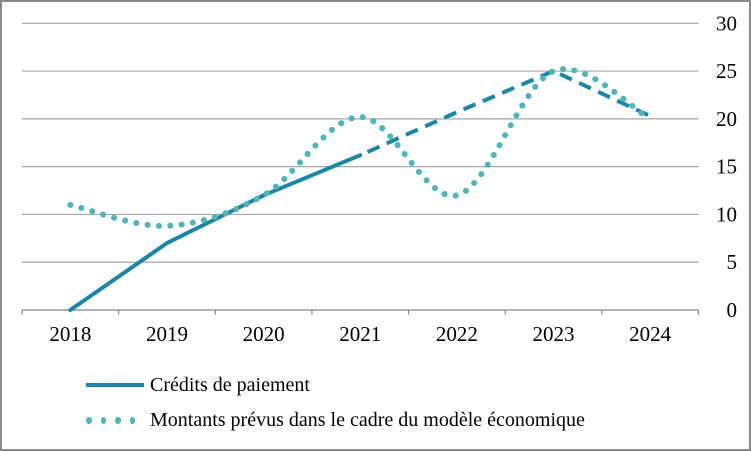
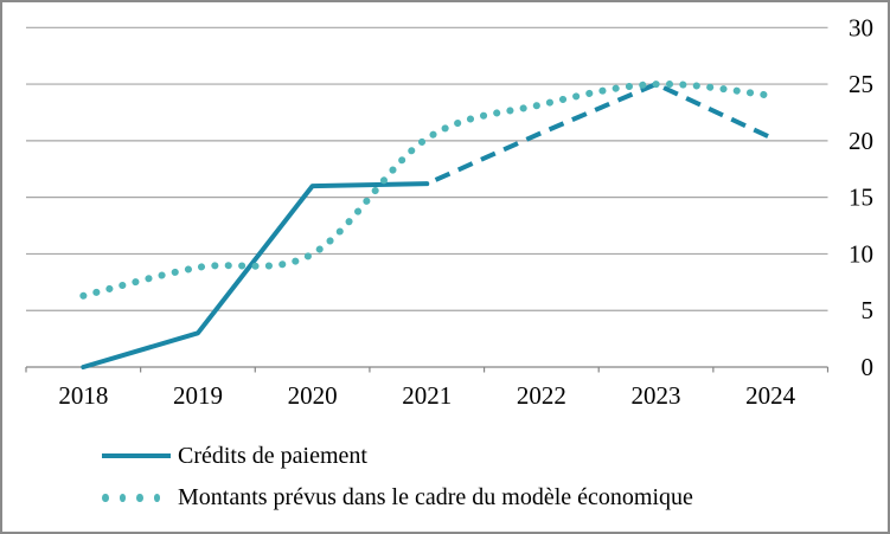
Montants prévus dans le cadre du modèle économique/2018: 11 -> 6
Crédits de paiement/2019: 7 -> 3
Crédits de paiement/2020: 12 -> 16
Montants prévus dans le cadre du modèle économique/2020: 12 -> 10
Montants prévus dans le cadre du modèle économique/2022: 12 -> 23
Montants prévus dans le cadre du modèle économique/2024: 20 -> 24
